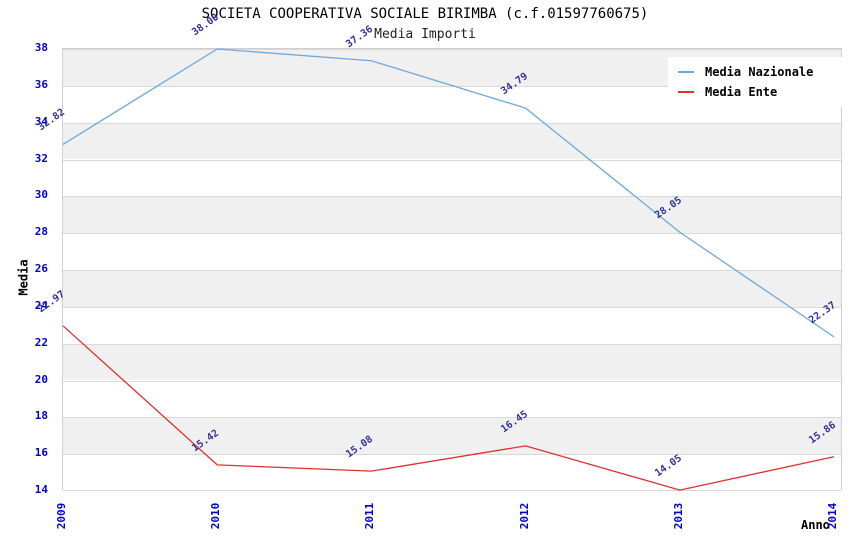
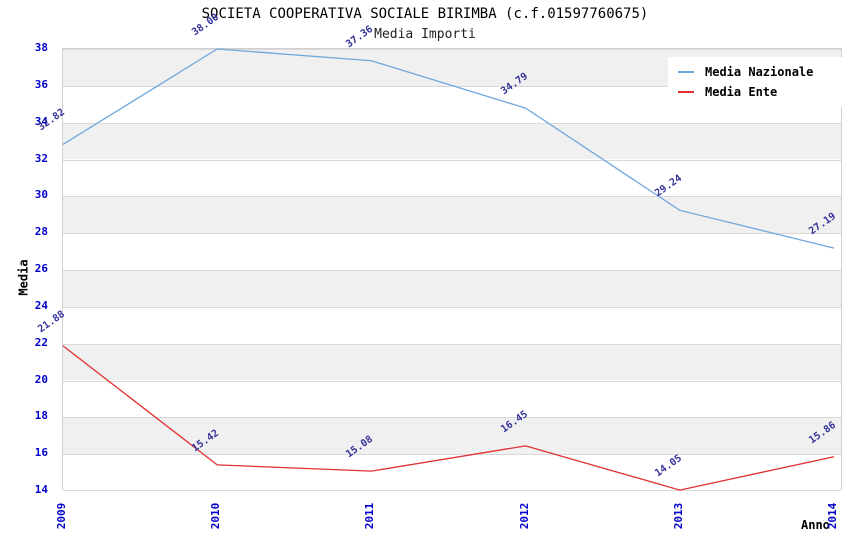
Media Ente/2009: 22.97 -> 21.88
Media Nazionale/2013: 28.05 -> 29.24
Media Nazionale/2014: 22.37 -> 27.19
